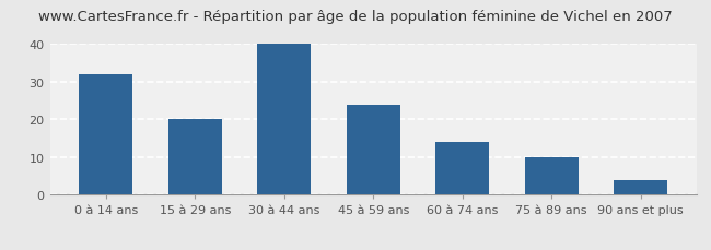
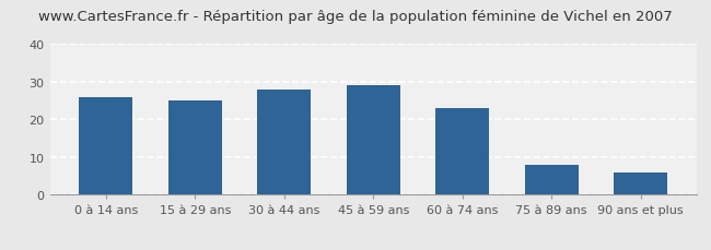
0 à 14 ans: 32 -> 26
15 à 29 ans: 20 -> 25
30 à 44 ans: 40 -> 28
45 à 59 ans: 24 -> 29
60 à 74 ans: 14 -> 23
75 à 89 ans: 10 -> 8
90 ans et plus: 4 -> 6
